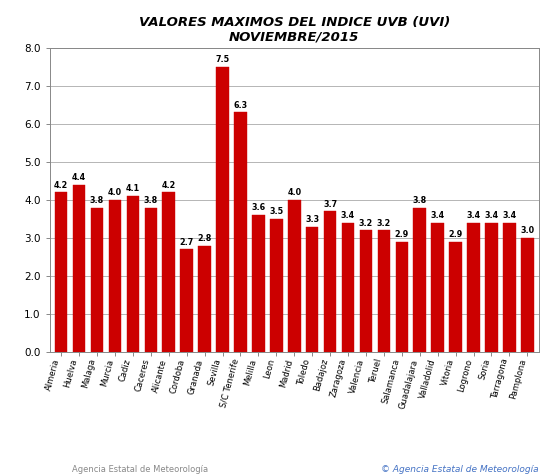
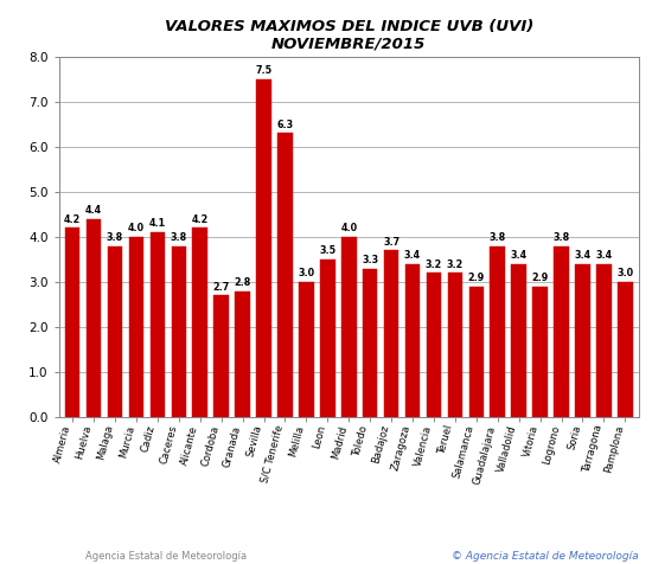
Melilla: 3.6 -> 3.0
Logrono: 3.4 -> 3.8
